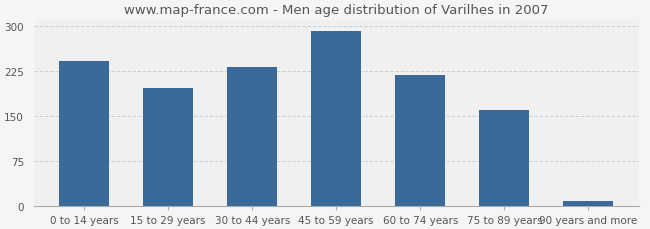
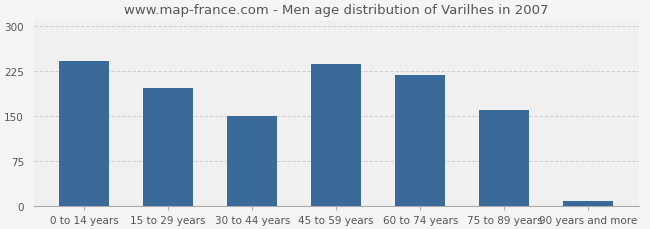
30 to 44 years: 232 -> 150
45 to 59 years: 291 -> 236
